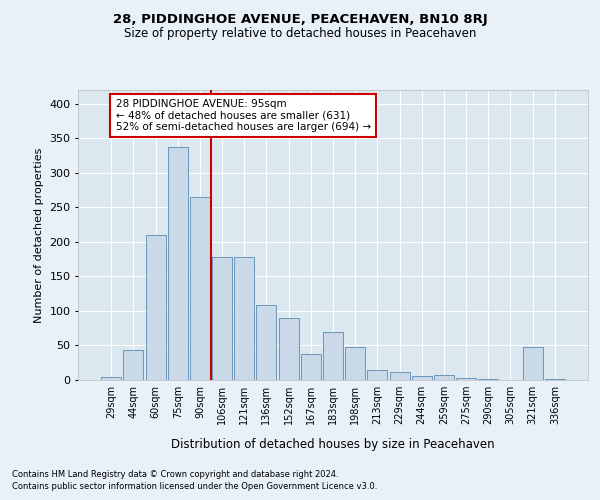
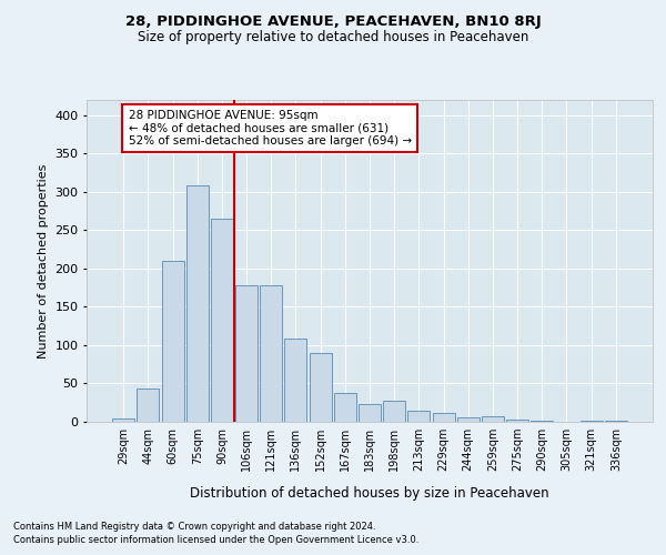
75sqm: 338 -> 308
183sqm: 70 -> 23
198sqm: 48 -> 27
321sqm: 48 -> 2
